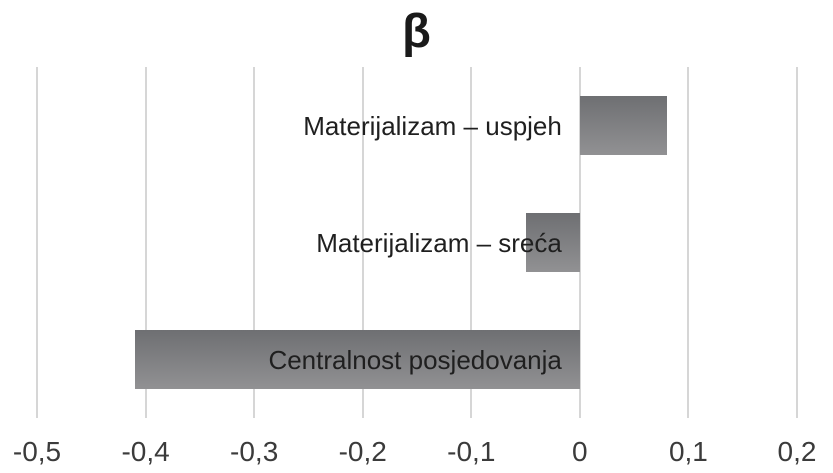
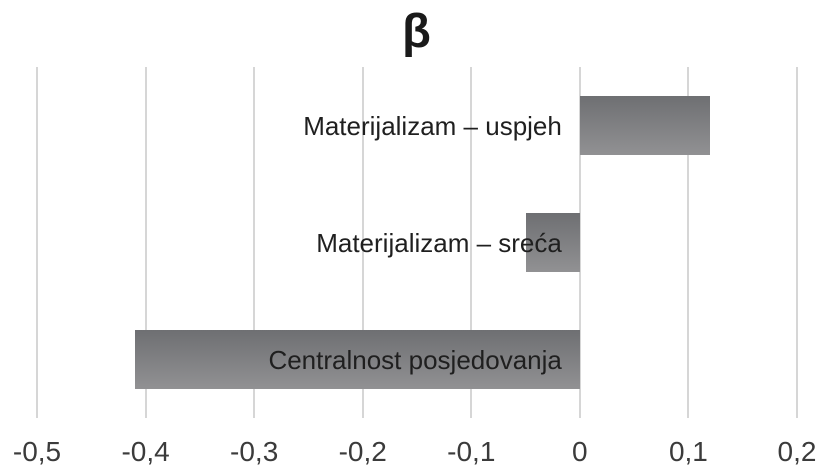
Materijalizam – uspjeh: 0,08 -> 0,12
